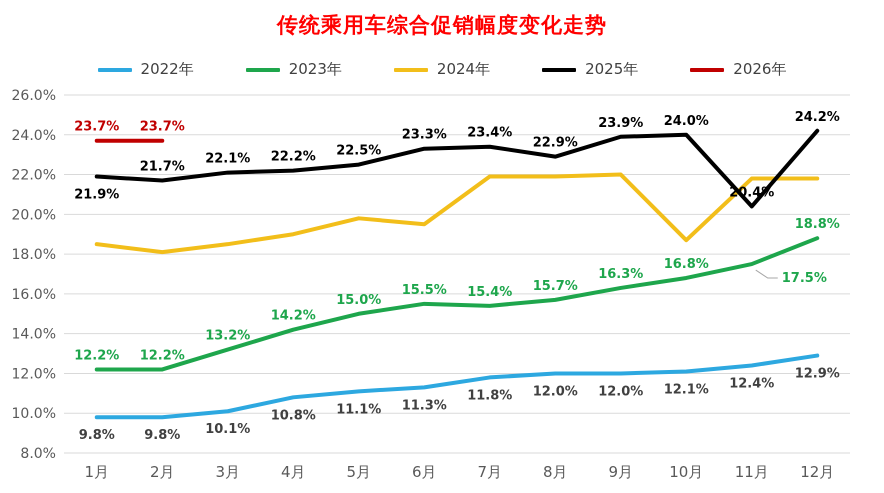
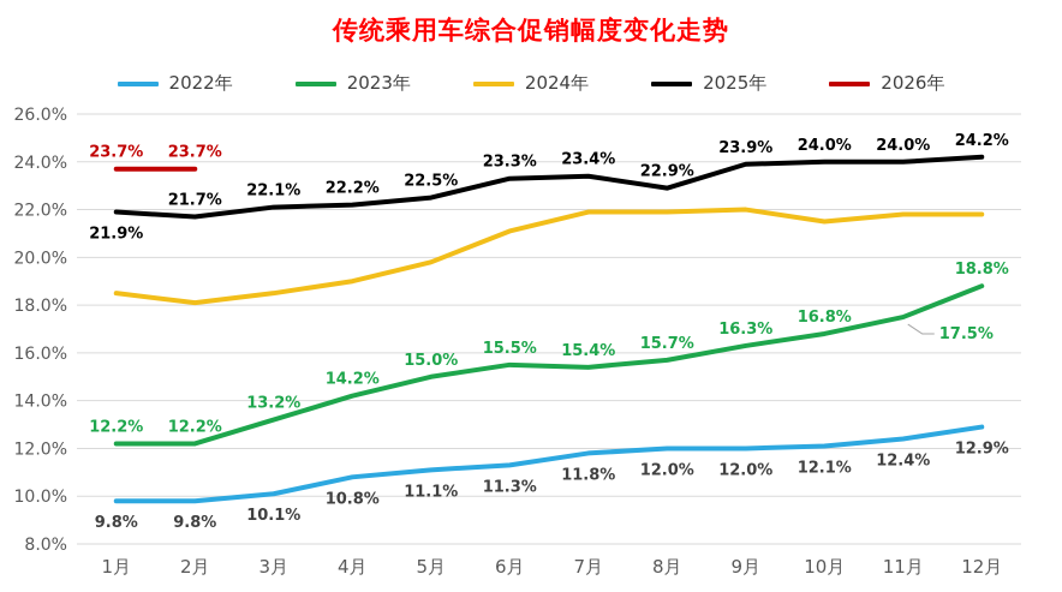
2024年/6月: 19.5% -> 21.1%
2024年/10月: 18.7% -> 21.5%
2025年/11月: 20.4% -> 24.0%
